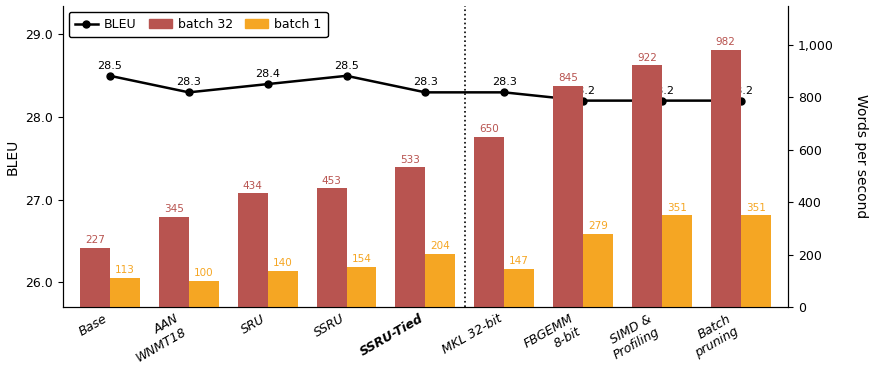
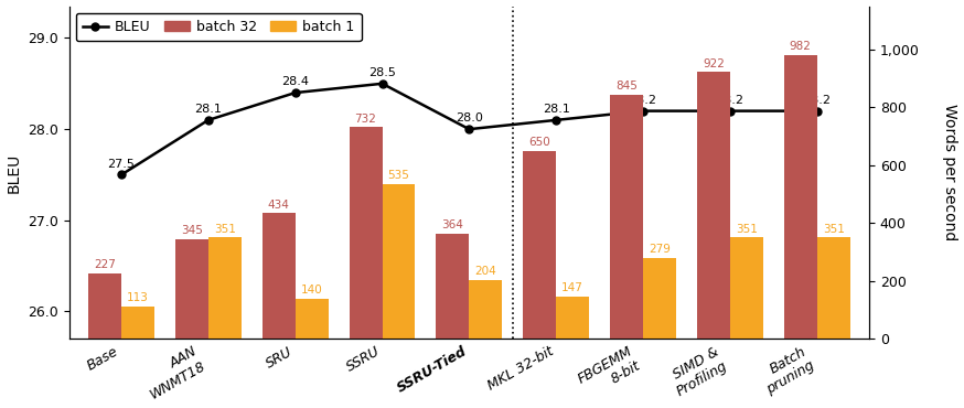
BLEU/Base: 28.5 -> 27.5
BLEU/AAN WNMT18: 28.3 -> 28.1
batch 1/AAN WNMT18: 100 -> 351
batch 32/SSRU: 453 -> 732
batch 1/SSRU: 154 -> 535
batch 32/SSRU-Tied: 533 -> 364
BLEU/SSRU-Tied: 28.3 -> 28.0
BLEU/MKL 32-bit: 28.3 -> 28.1
